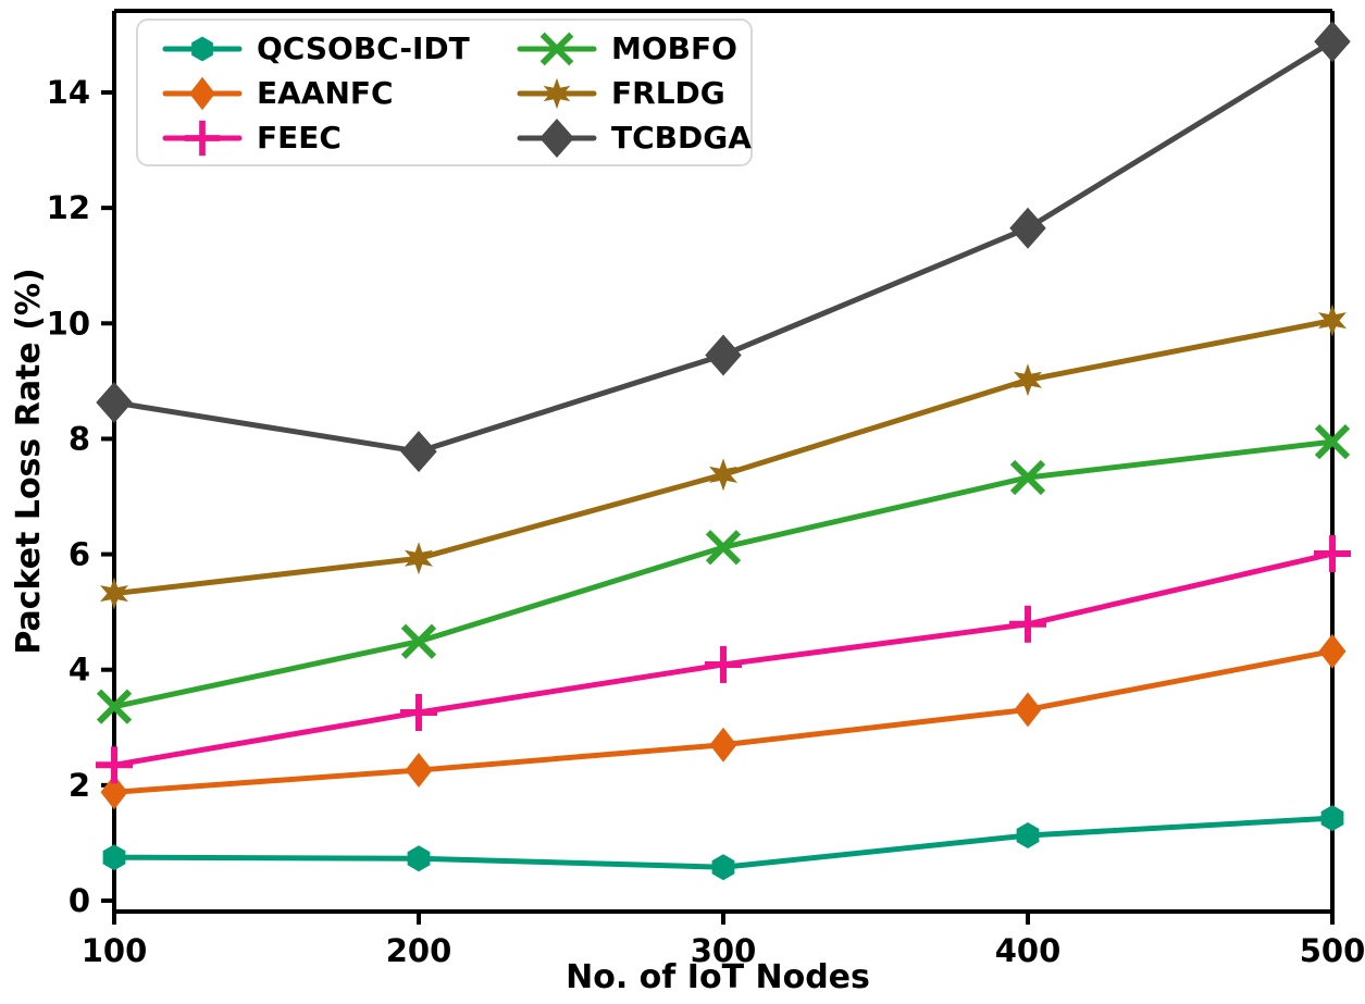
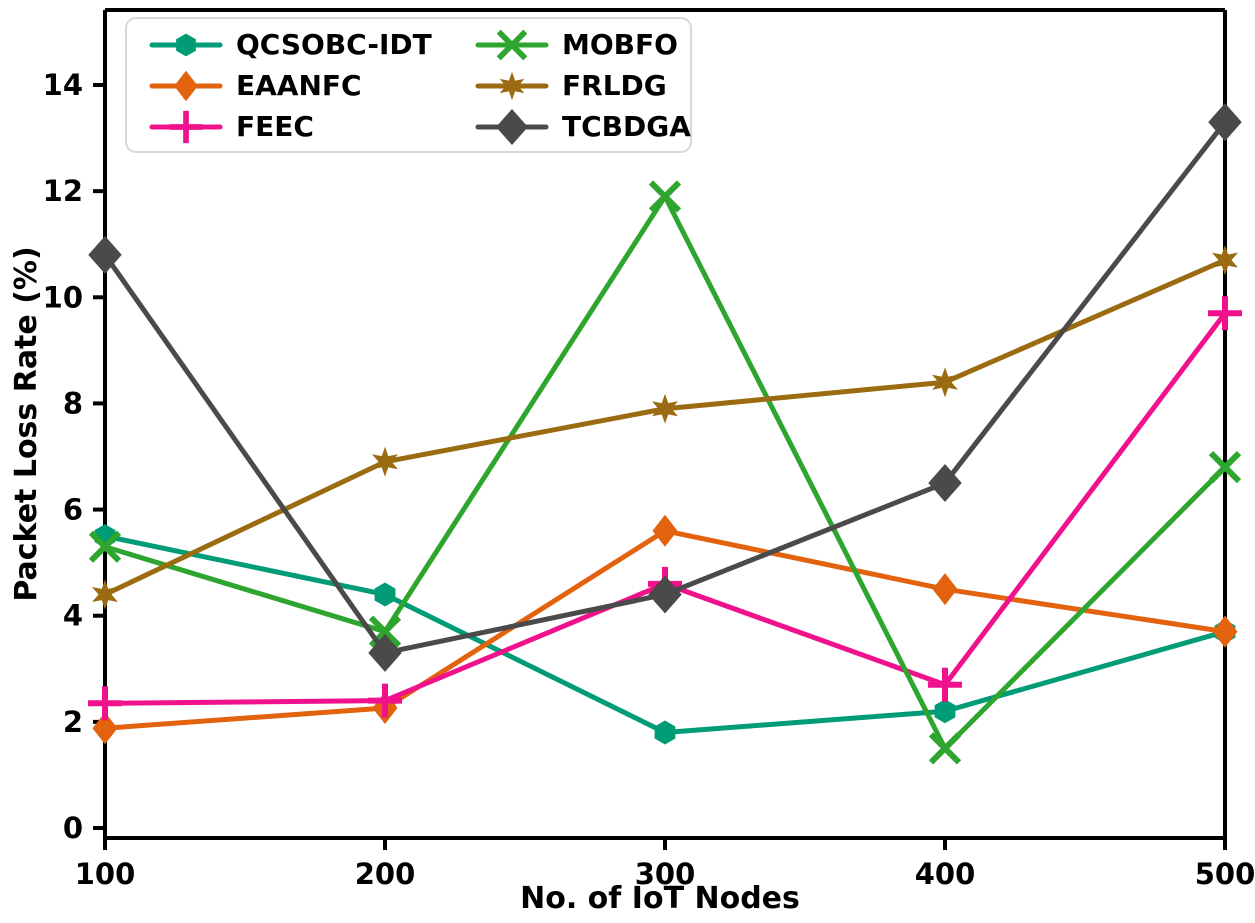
QCSOBC-IDT/100: 0.8 -> 5.5
MOBFO/100: 3.4 -> 5.3
FRLDG/100: 5.3 -> 4.4
TCBDGA/100: 8.6 -> 10.8
QCSOBC-IDT/200: 0.7 -> 4.4
FEEC/200: 3.3 -> 2.4
MOBFO/200: 4.5 -> 3.7
FRLDG/200: 5.9 -> 6.9
TCBDGA/200: 7.8 -> 3.3
QCSOBC-IDT/300: 0.6 -> 1.8
EAANFC/300: 2.7 -> 5.6
FEEC/300: 4.1 -> 4.6
MOBFO/300: 6.1 -> 11.9
FRLDG/300: 7.4 -> 7.9
TCBDGA/300: 9.4 -> 4.4
QCSOBC-IDT/400: 1.1 -> 2.2
EAANFC/400: 3.3 -> 4.5
FEEC/400: 4.8 -> 2.7
MOBFO/400: 7.3 -> 1.5
FRLDG/400: 9.0 -> 8.4
TCBDGA/400: 11.7 -> 6.5
QCSOBC-IDT/500: 1.4 -> 3.7
EAANFC/500: 4.3 -> 3.7
FEEC/500: 6.0 -> 9.7
MOBFO/500: 8.0 -> 6.8
FRLDG/500: 10.1 -> 10.7
TCBDGA/500: 14.9 -> 13.3
